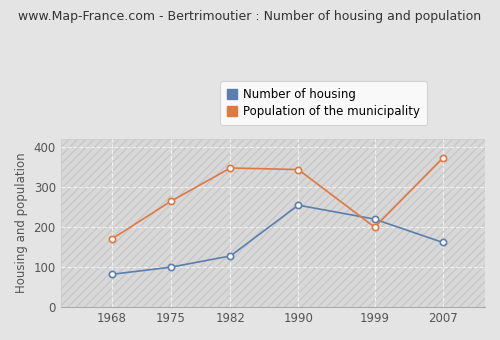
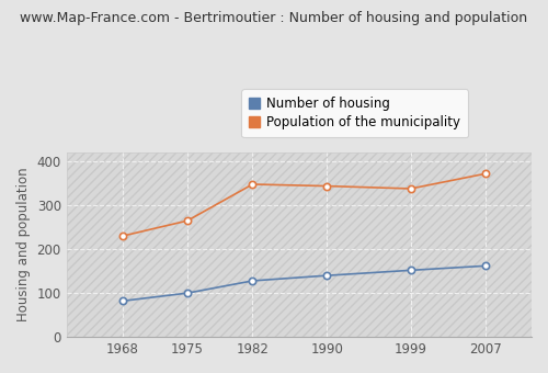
Population of the municipality/1968: 170 -> 230
Number of housing/1990: 255 -> 140
Number of housing/1999: 220 -> 152
Population of the municipality/1999: 200 -> 338
